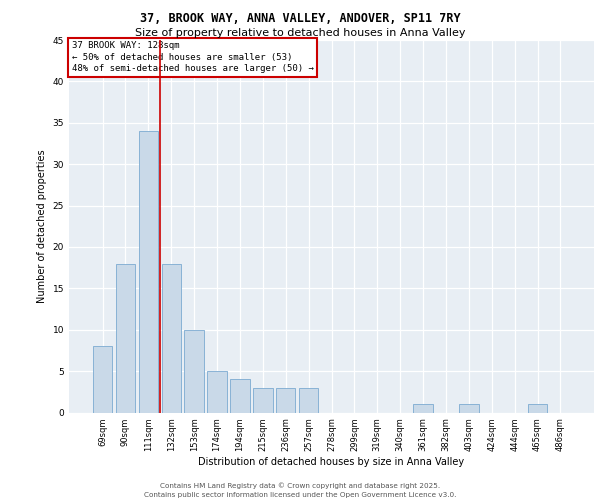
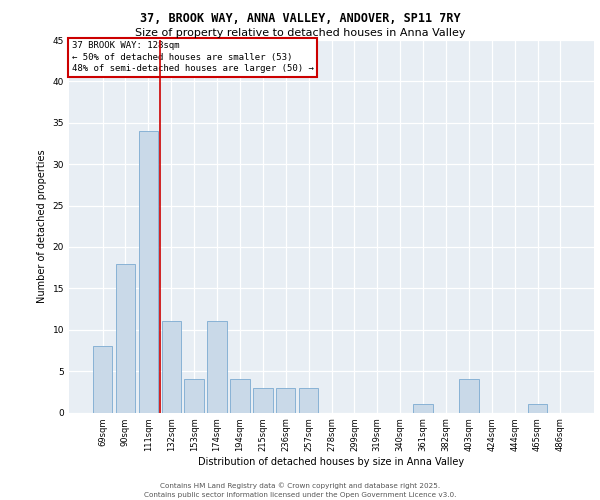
132sqm: 18 -> 11
153sqm: 10 -> 4
174sqm: 5 -> 11
403sqm: 1 -> 4
